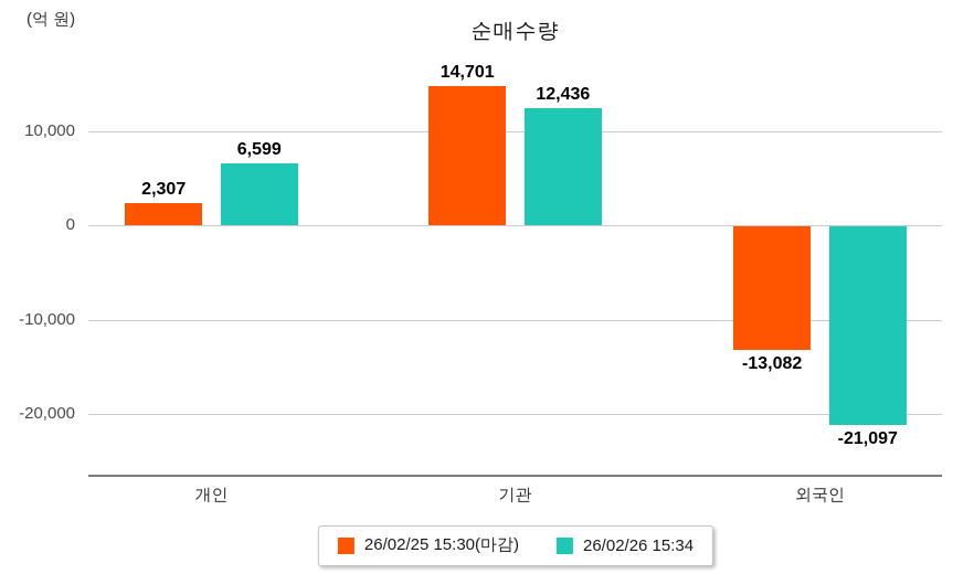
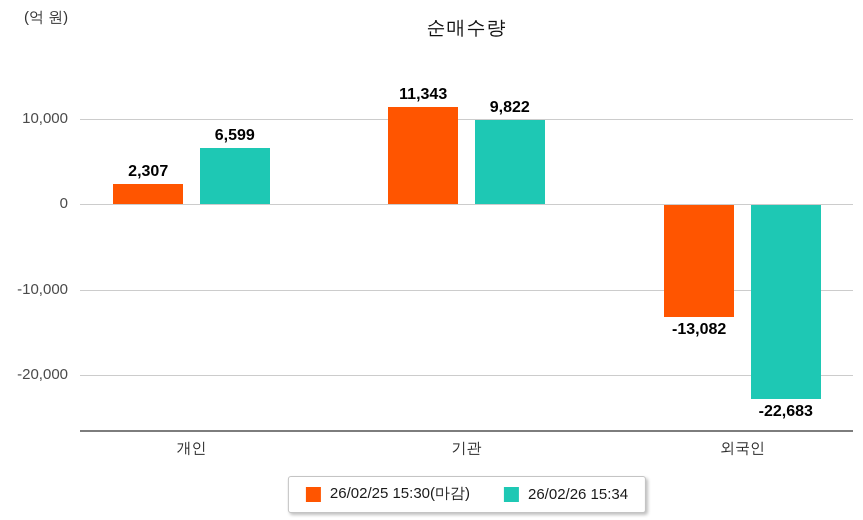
26/02/25 15:30(마감)/기관: 14,701 -> 11,343
26/02/26 15:34/기관: 12,436 -> 9,822
26/02/26 15:34/외국인: -21,097 -> -22,683
